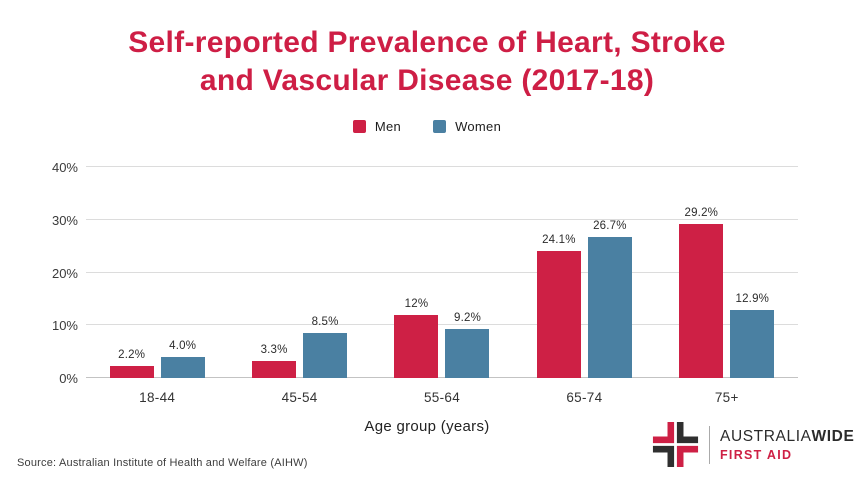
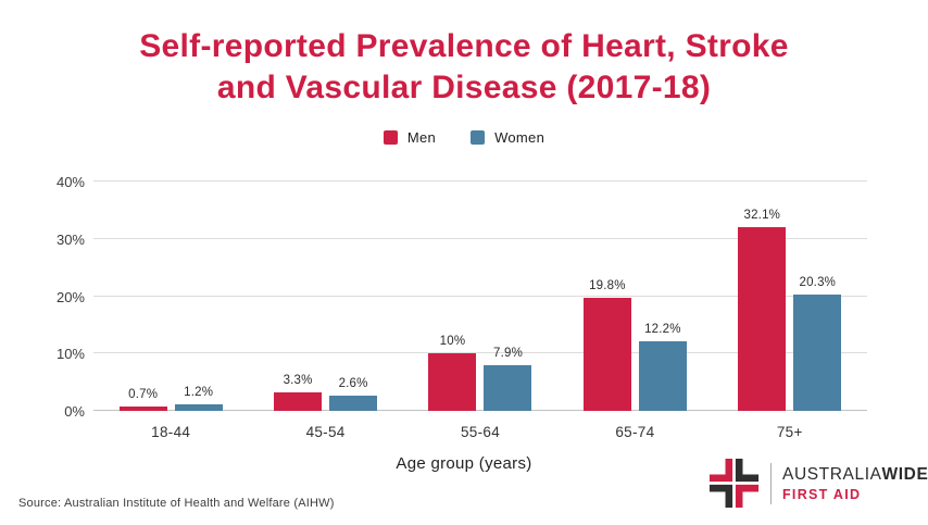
Men/18-44: 2.2% -> 0.7%
Women/18-44: 4.0% -> 1.2%
Women/45-54: 8.5% -> 2.6%
Men/55-64: 12% -> 10%
Women/55-64: 9.2% -> 7.9%
Men/65-74: 24.1% -> 19.8%
Women/65-74: 26.7% -> 12.2%
Men/75+: 29.2% -> 32.1%
Women/75+: 12.9% -> 20.3%
